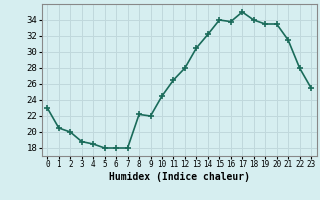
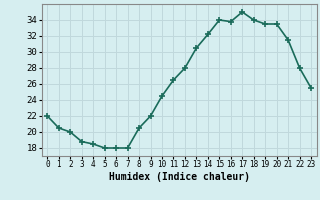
0: 23.0 -> 22.0
8: 22.2 -> 20.5
